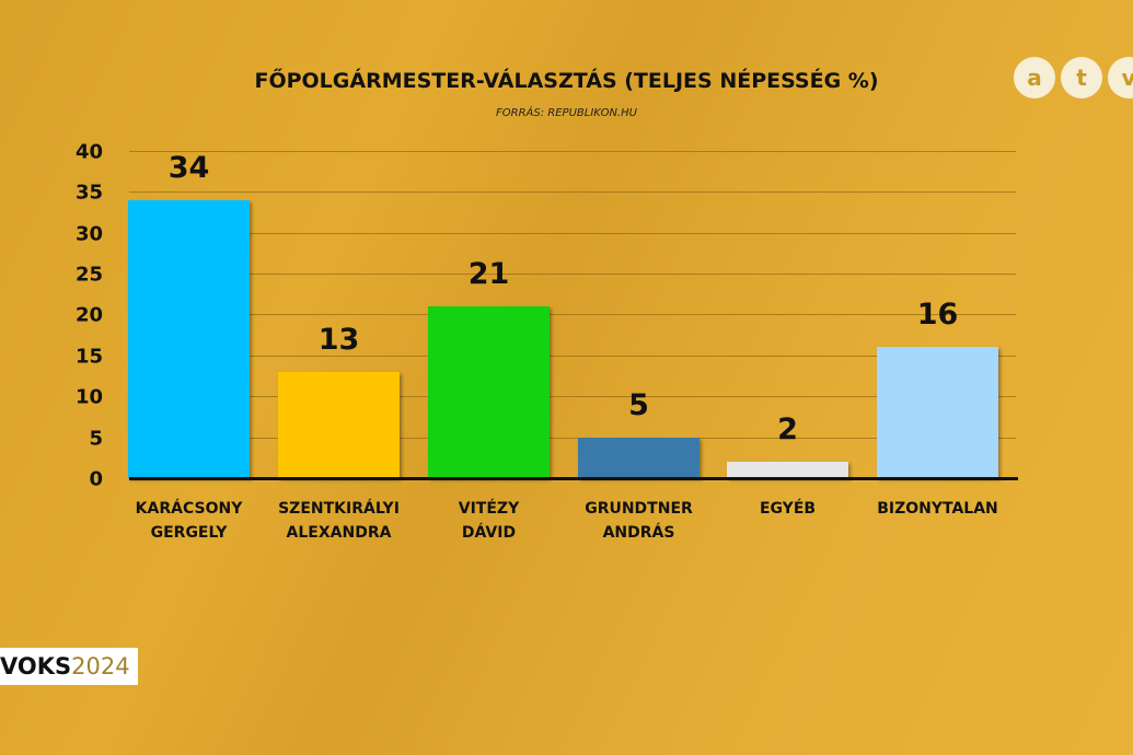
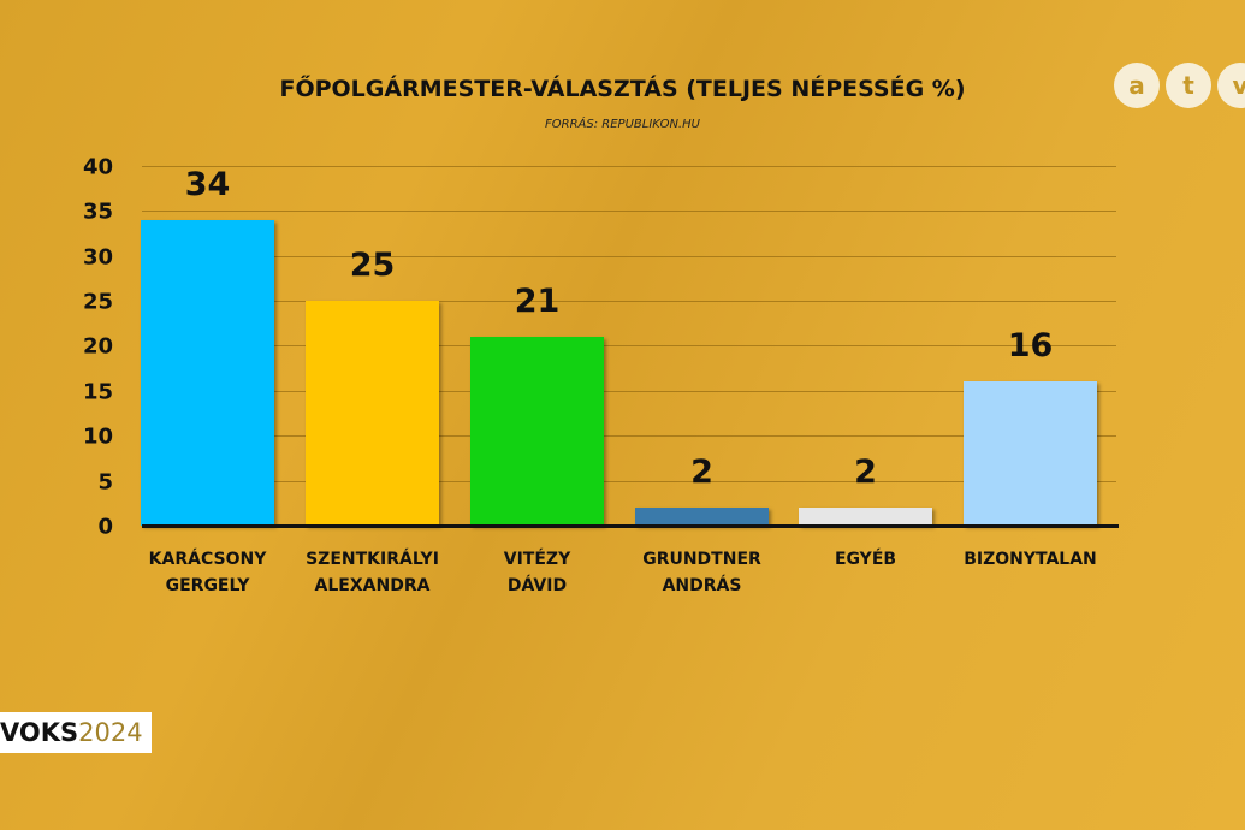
SZENTKIRÁLYI ALEXANDRA: 13 -> 25
GRUNDTNER ANDRÁS: 5 -> 2
